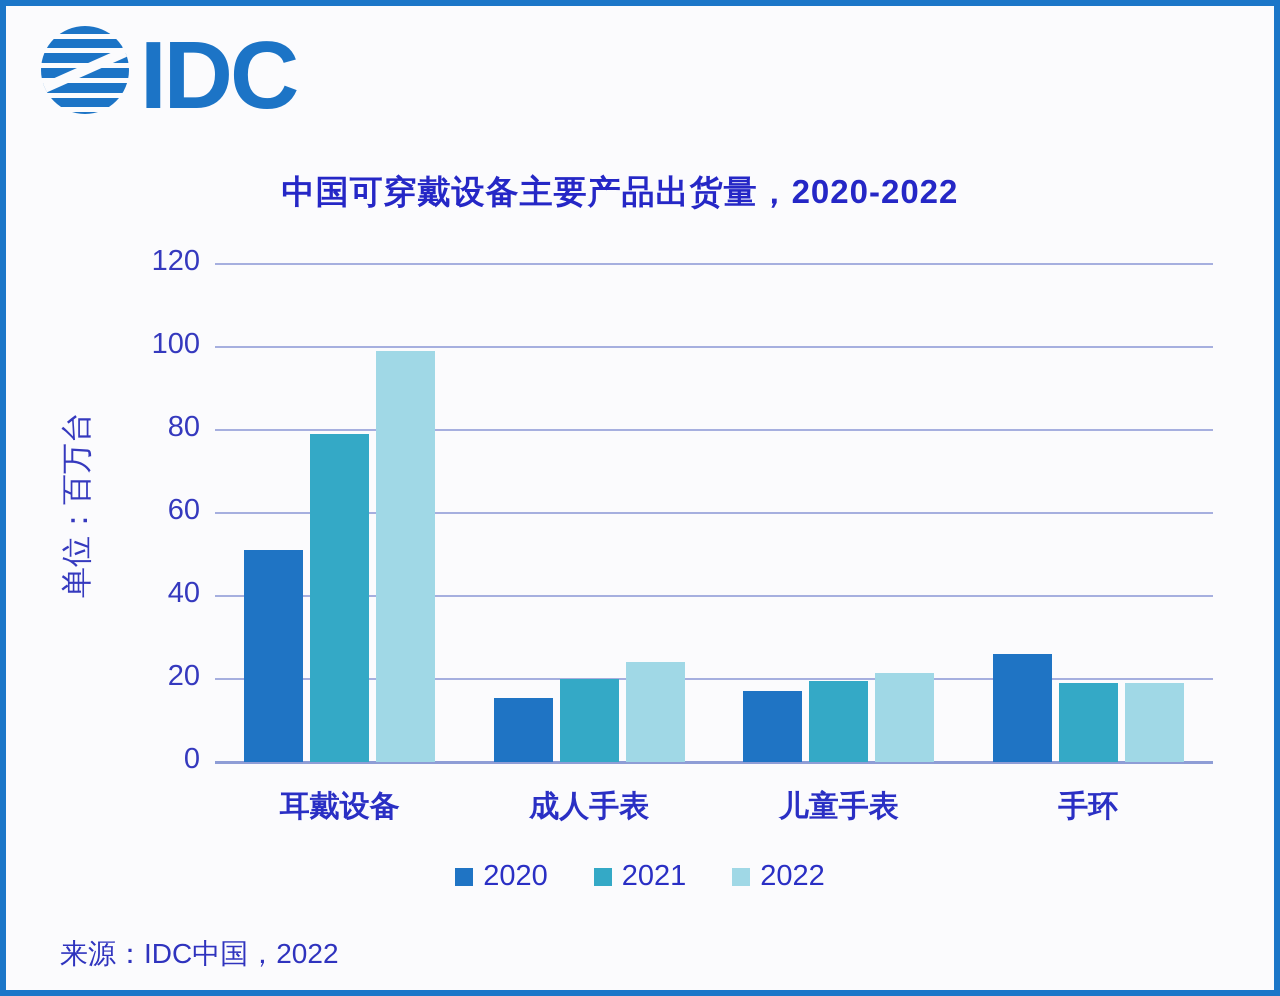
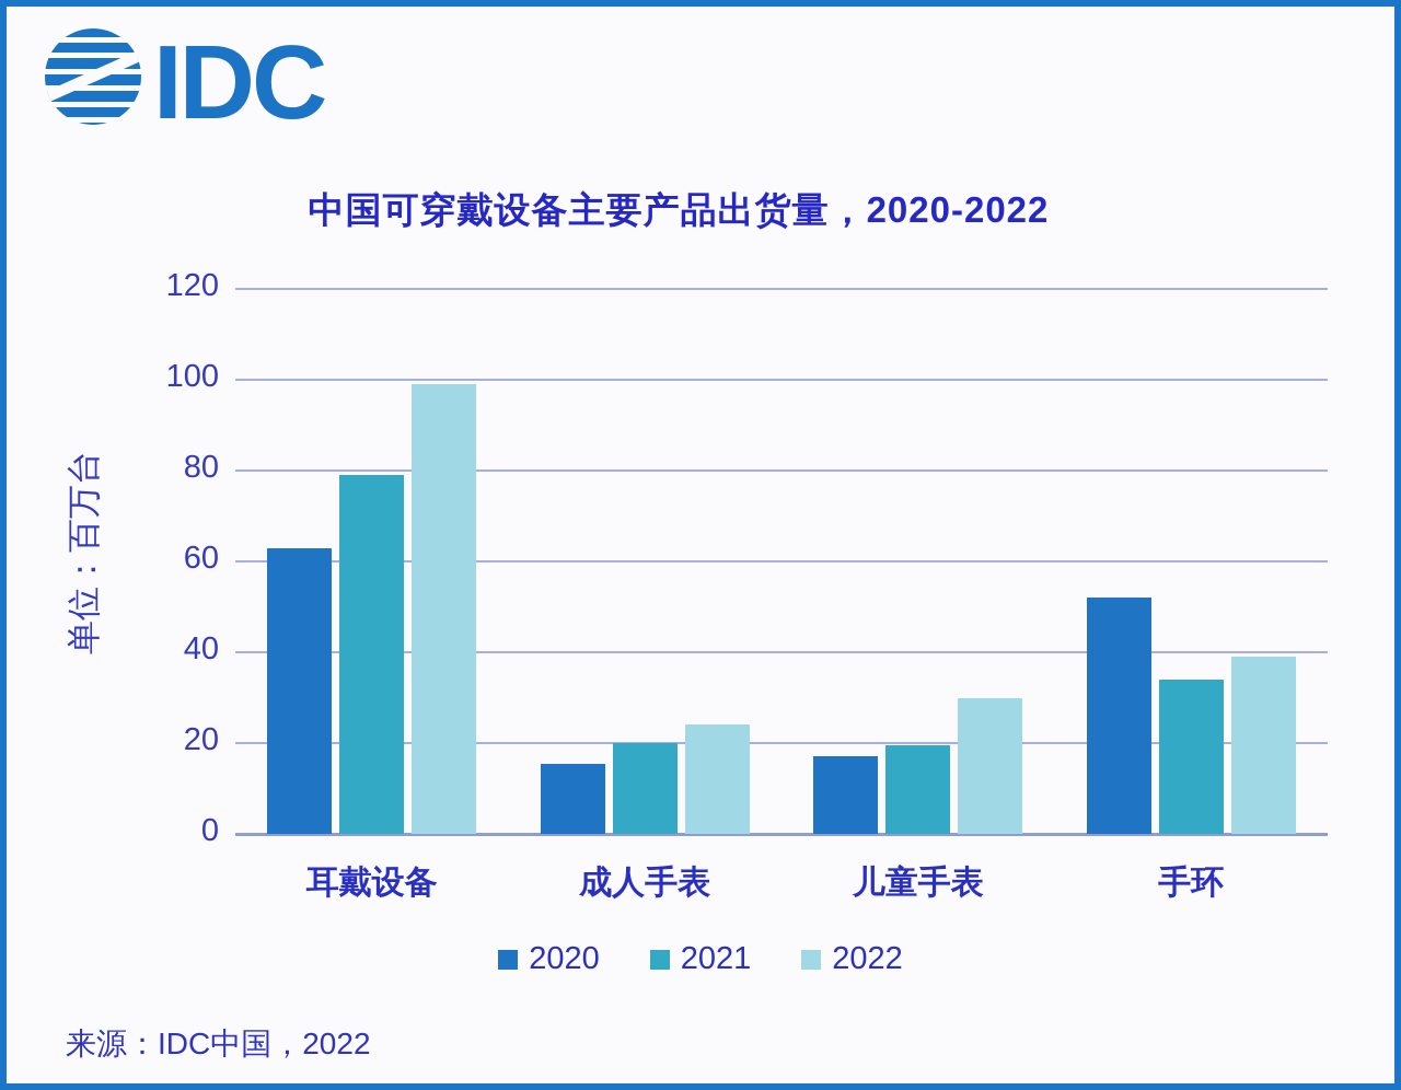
2020/耳戴设备: 51 -> 63
2022/儿童手表: 22 -> 30
2020/手环: 26 -> 52
2021/手环: 19 -> 34
2022/手环: 19 -> 39
